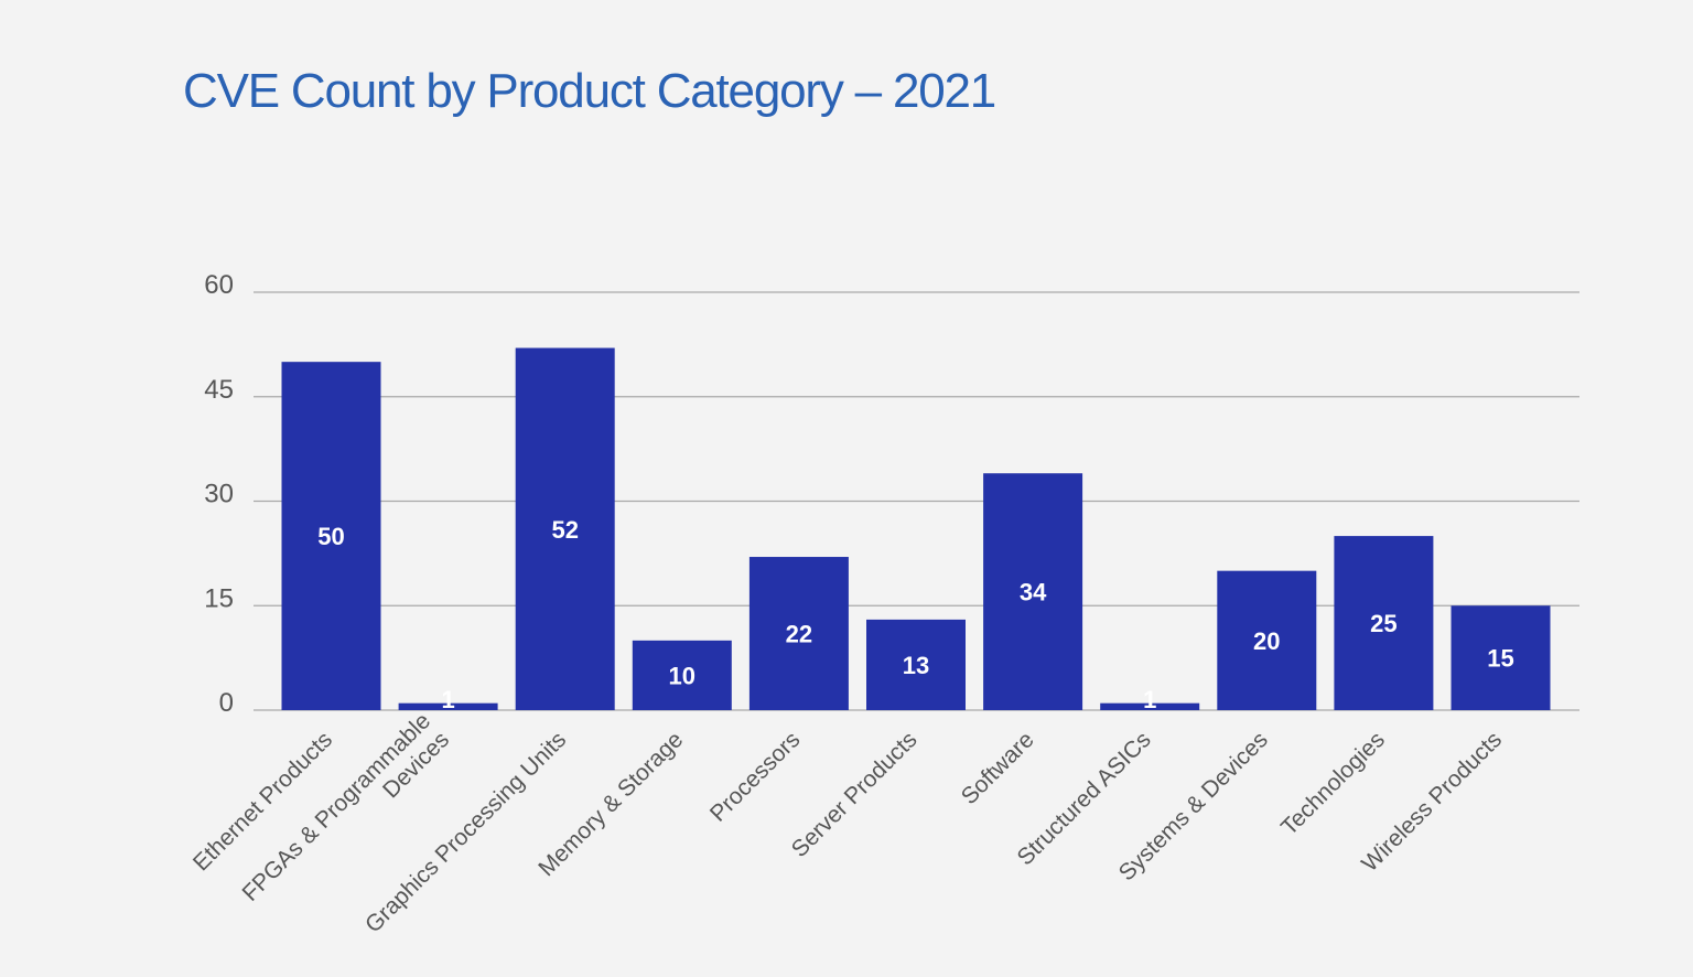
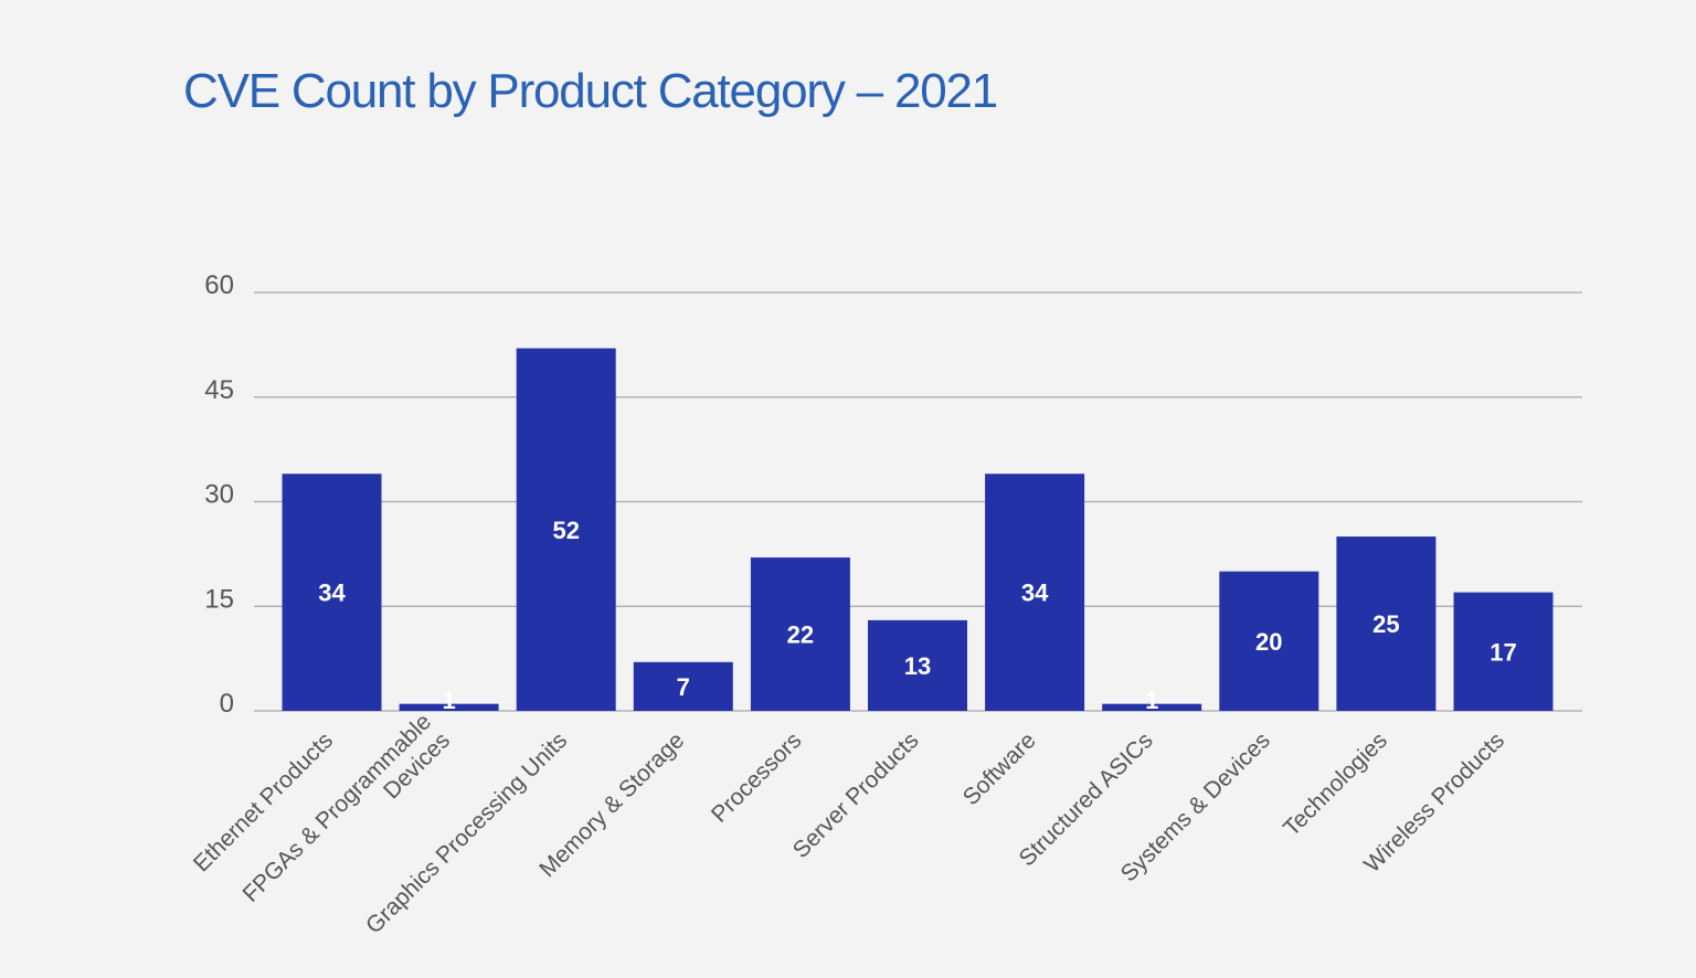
Ethernet Products: 50 -> 34
Memory & Storage: 10 -> 7
Wireless Products: 15 -> 17
